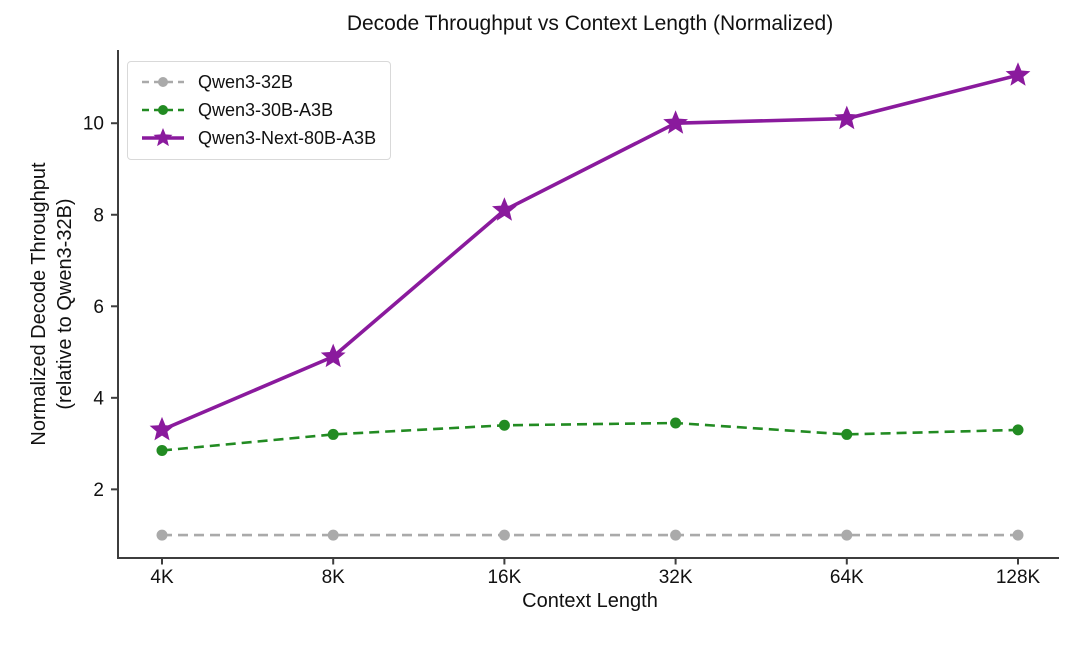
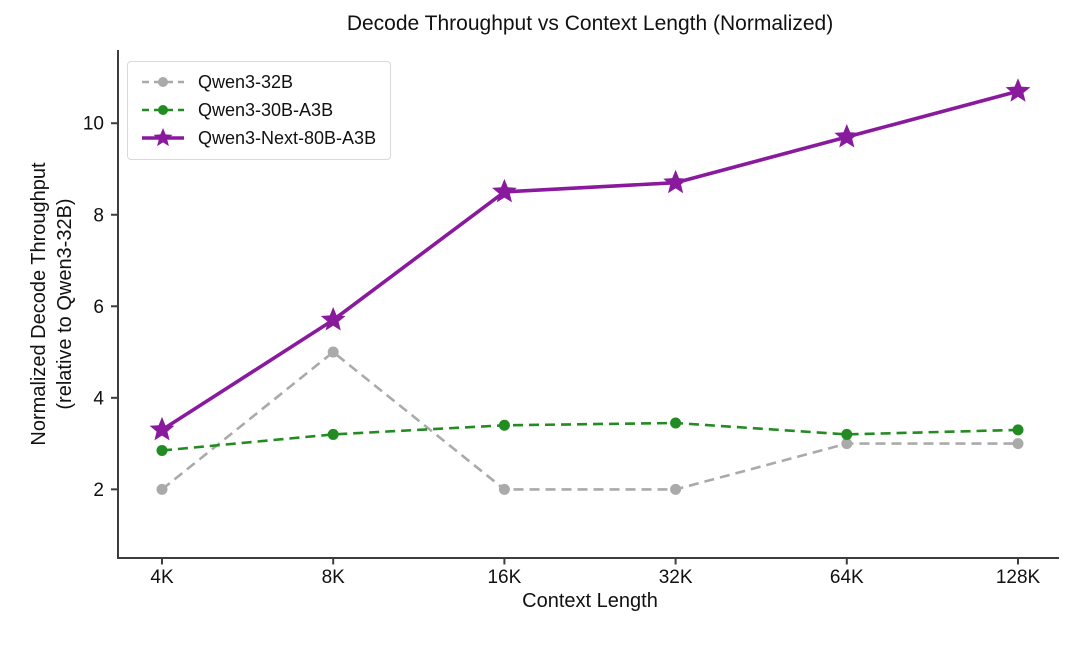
Qwen3-32B/4K: 1 -> 2
Qwen3-32B/8K: 1 -> 5
Qwen3-Next-80B-A3B/8K: 4.9 -> 5.7
Qwen3-32B/16K: 1 -> 2
Qwen3-Next-80B-A3B/16K: 8.1 -> 8.5
Qwen3-32B/32K: 1 -> 2
Qwen3-Next-80B-A3B/32K: 10.0 -> 8.7
Qwen3-32B/64K: 1 -> 3
Qwen3-Next-80B-A3B/64K: 10.1 -> 9.7
Qwen3-32B/128K: 1 -> 3
Qwen3-Next-80B-A3B/128K: 11.1 -> 10.7
